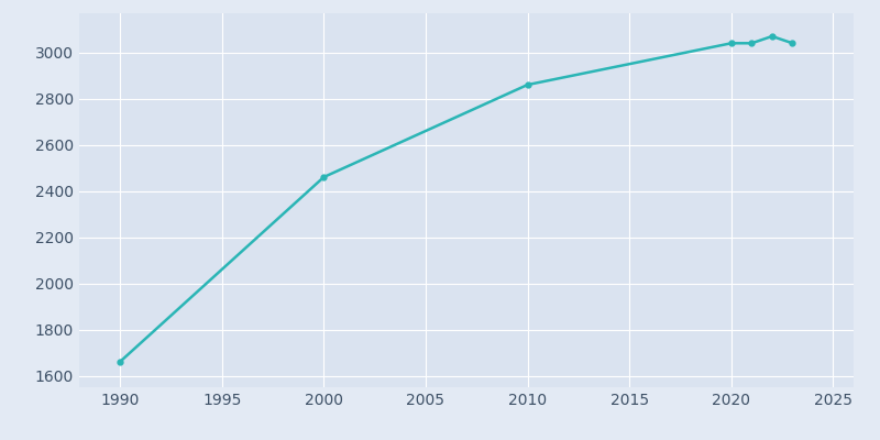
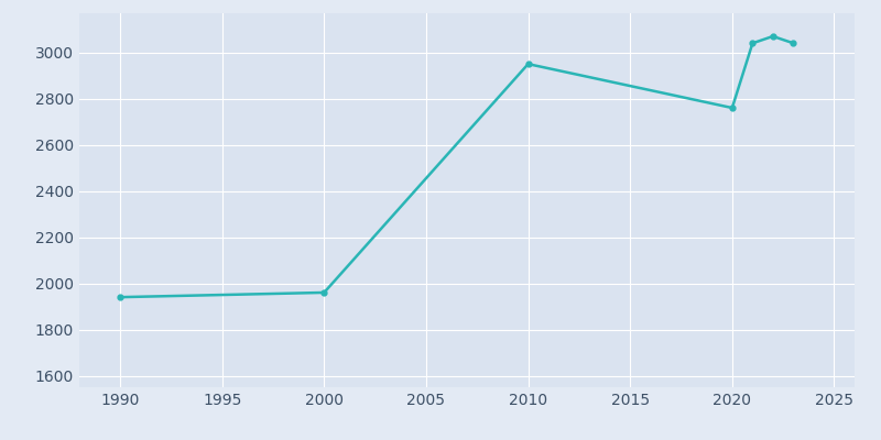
1990: 1660 -> 1940
2000: 2460 -> 1960
2010: 2860 -> 2950
2020: 3040 -> 2760
